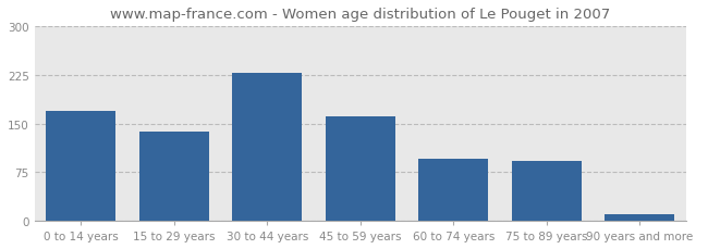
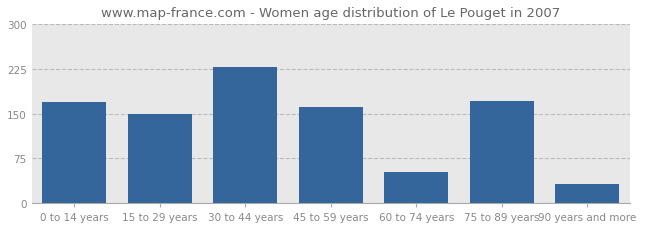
15 to 29 years: 138 -> 150
60 to 74 years: 95 -> 52
75 to 89 years: 93 -> 172
90 years and more: 10 -> 32
